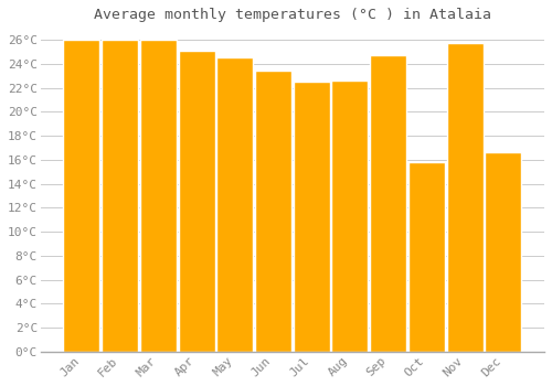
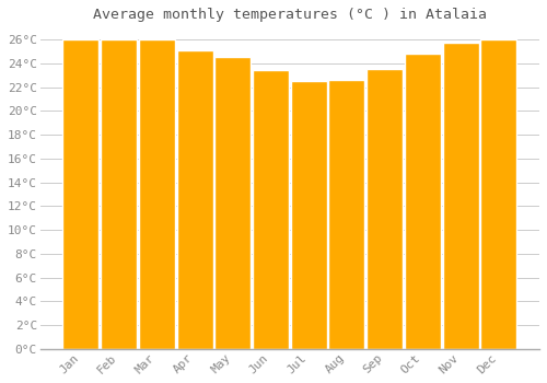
Sep: 24.7°C -> 23.5°C
Oct: 15.8°C -> 24.8°C
Dec: 16.6°C -> 26.0°C
